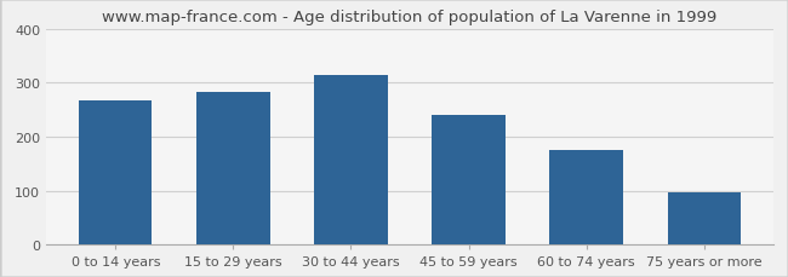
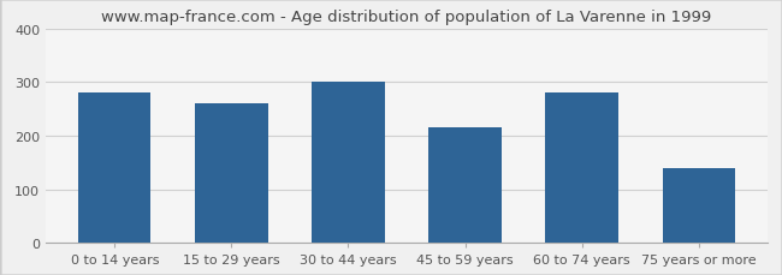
0 to 14 years: 268 -> 280
15 to 29 years: 282 -> 260
30 to 44 years: 315 -> 300
45 to 59 years: 240 -> 215
60 to 74 years: 175 -> 280
75 years or more: 97 -> 140
